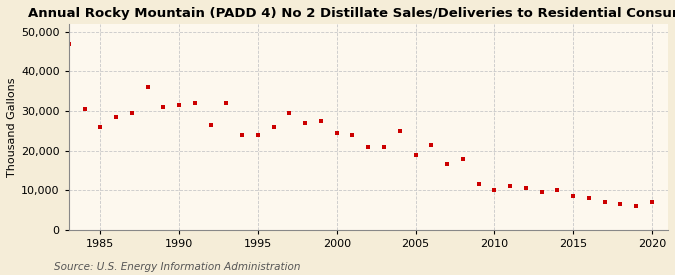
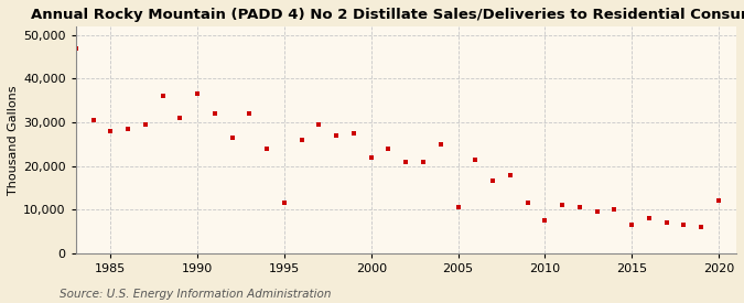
1985: 26,000 -> 28,000
1990: 31,500 -> 36,500
1995: 24,000 -> 11,500
2000: 24,500 -> 22,000
2005: 19,000 -> 10,500
2010: 10,000 -> 7,500
2015: 8,500 -> 6,500
2020: 7,000 -> 12,000
